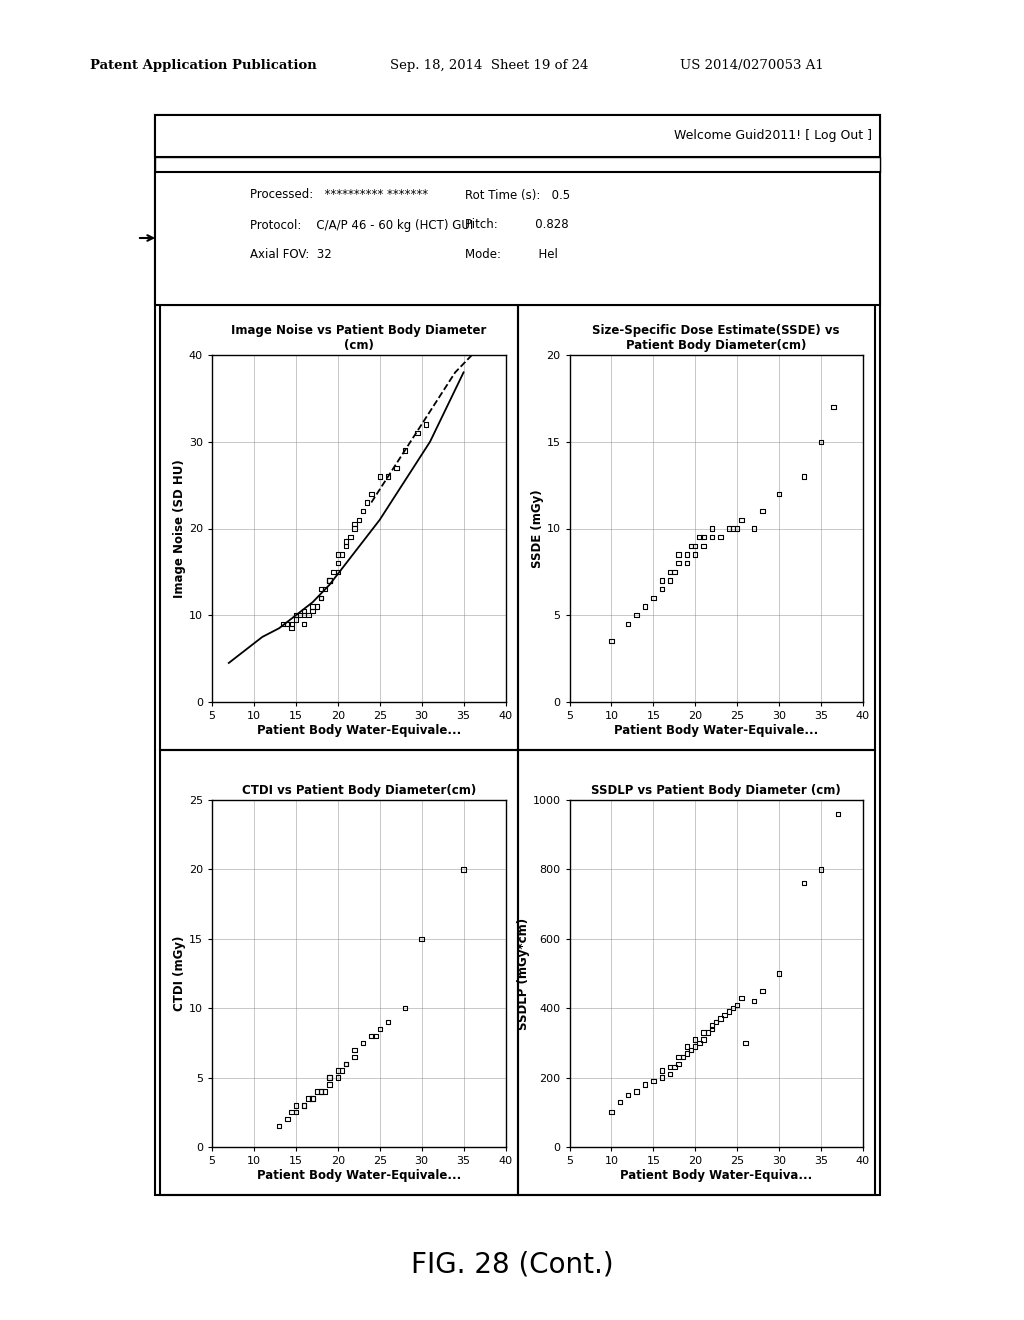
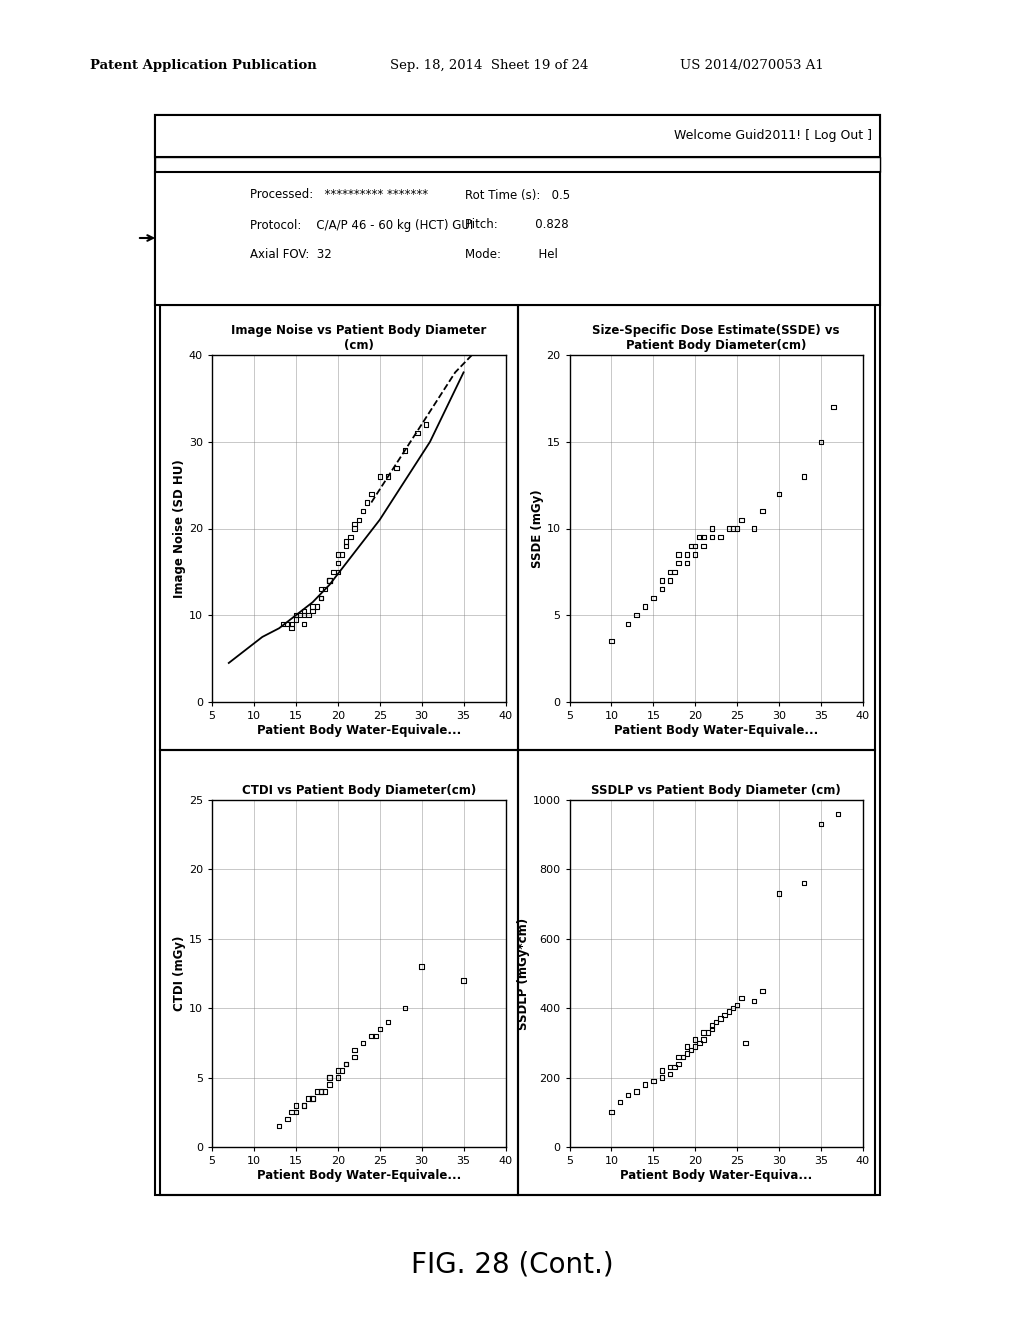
CTDI vs Patient Body Diameter(cm)/30: 15.0 -> 13.0
CTDI vs Patient Body Diameter(cm)/35: 20.0 -> 12.0
SSDLP vs Patient Body Diameter (cm)/30: 500 -> 730
SSDLP vs Patient Body Diameter (cm)/35: 800 -> 930
